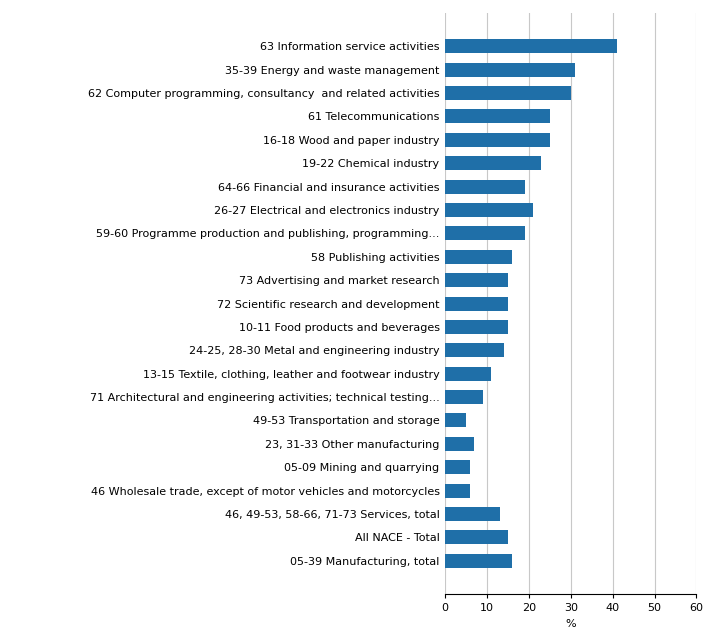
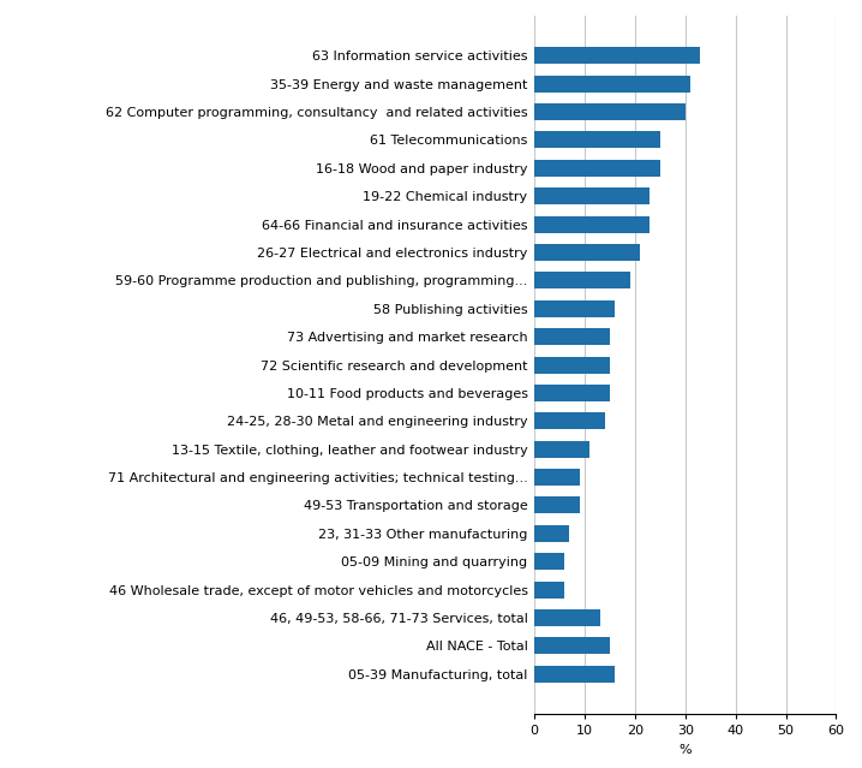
63 Information service activities: 41 -> 33
64-66 Financial and insurance activities: 19 -> 23
49-53 Transportation and storage: 5 -> 9
